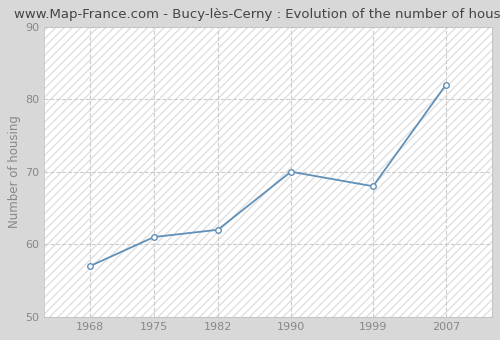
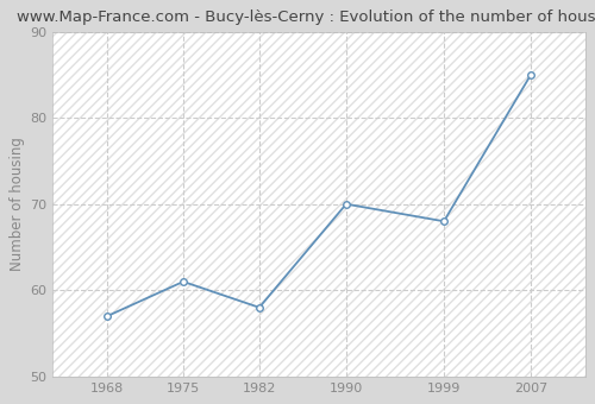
1982: 62 -> 58
2007: 82 -> 85
